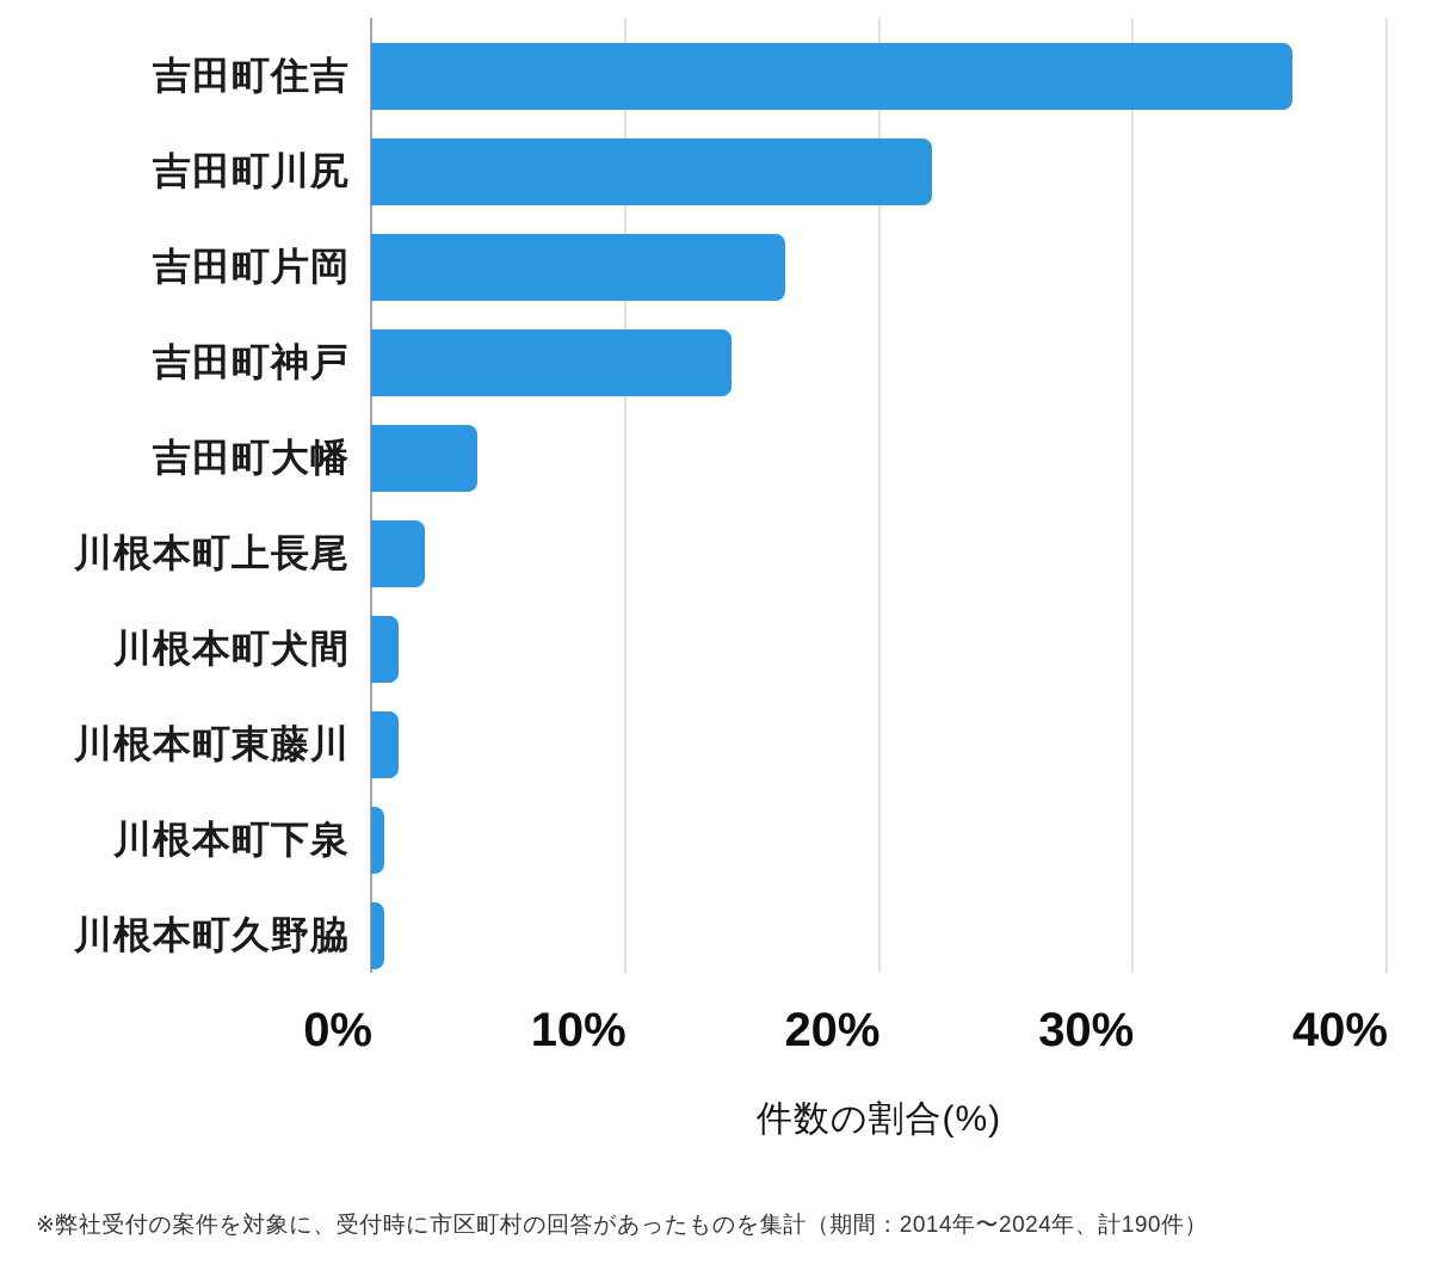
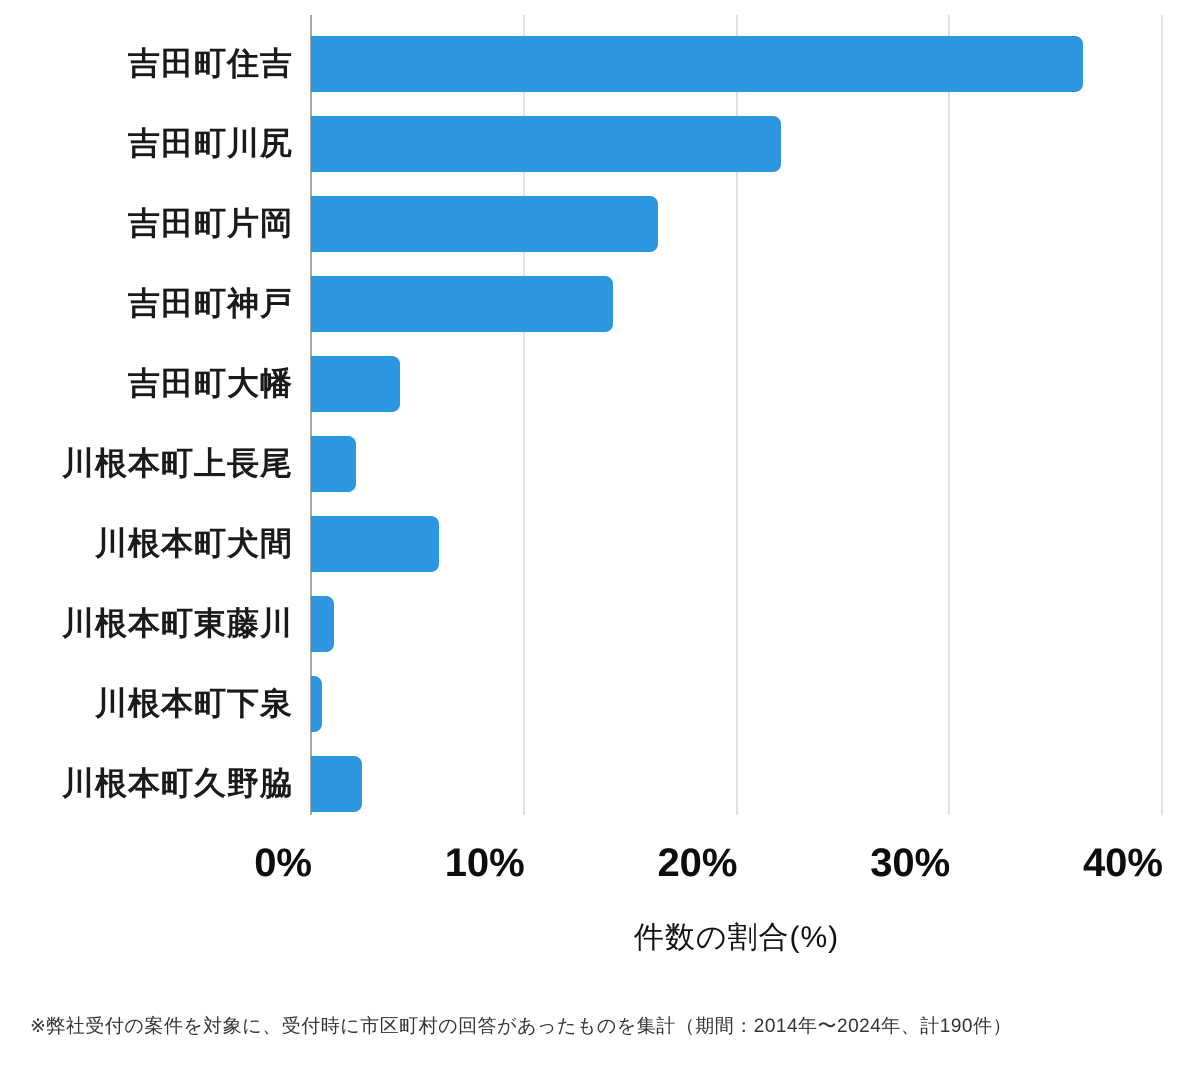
川根本町犬間: 1.1% -> 6.0%
川根本町久野脇: 0.5% -> 2.4%
